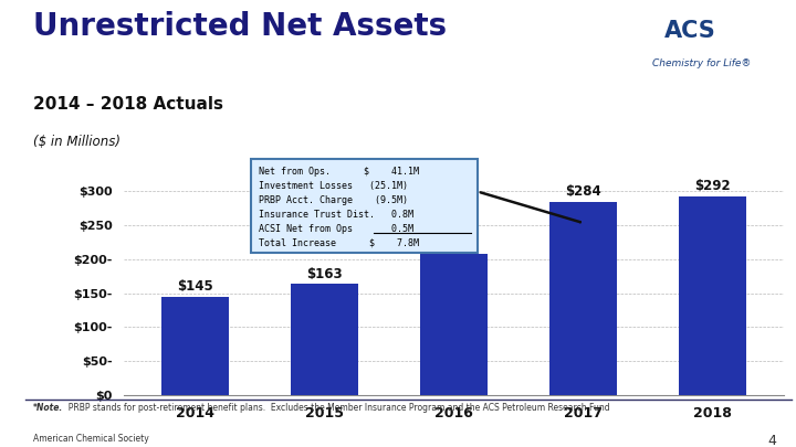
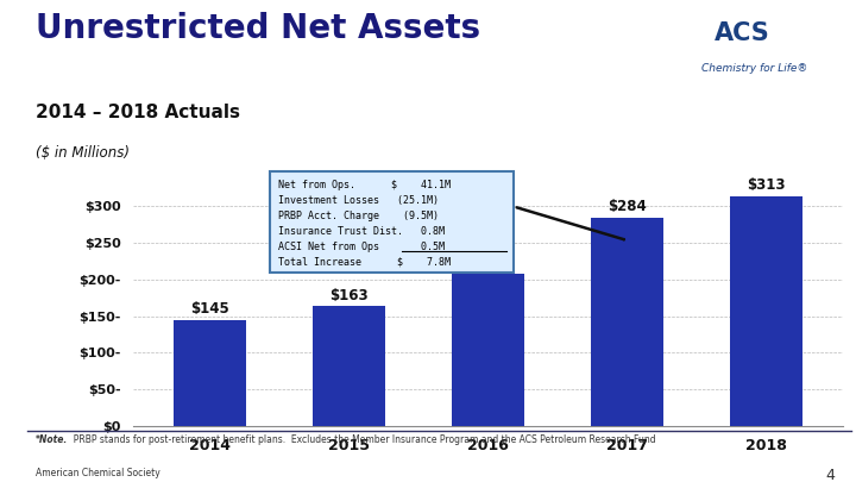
2018: $292 -> $313
